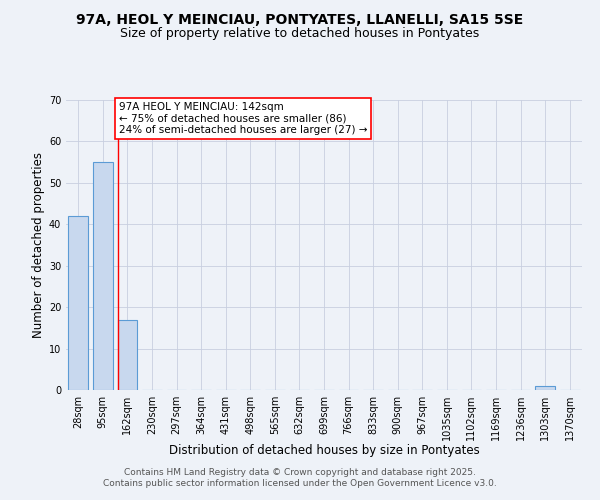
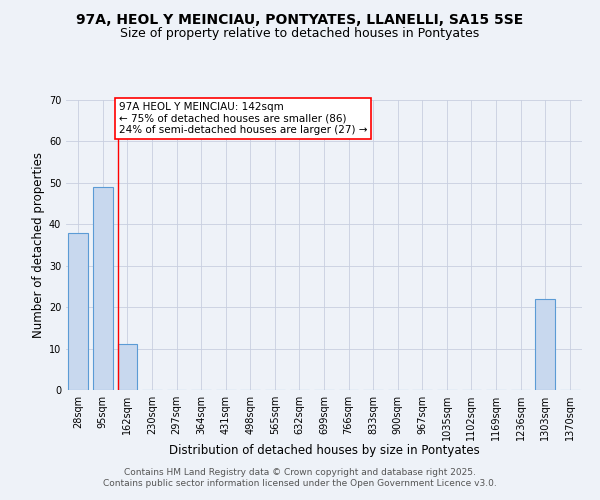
28sqm: 42 -> 38
95sqm: 55 -> 49
162sqm: 17 -> 11
1303sqm: 1 -> 22
